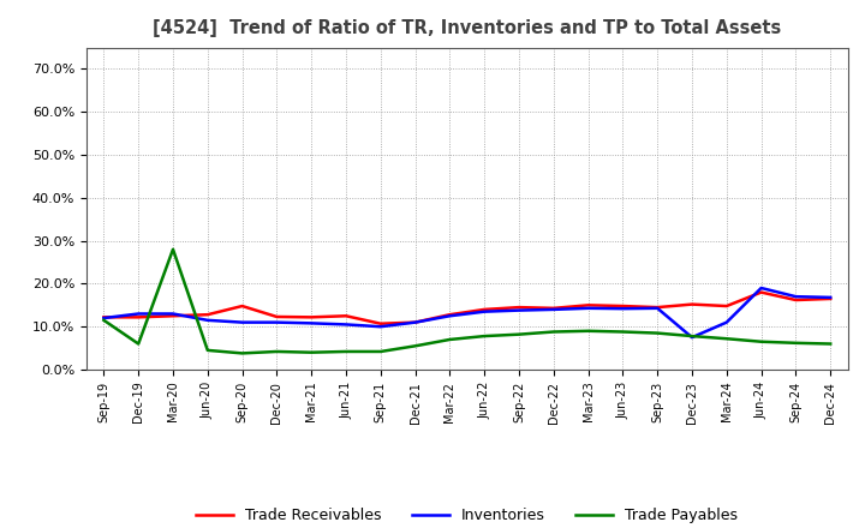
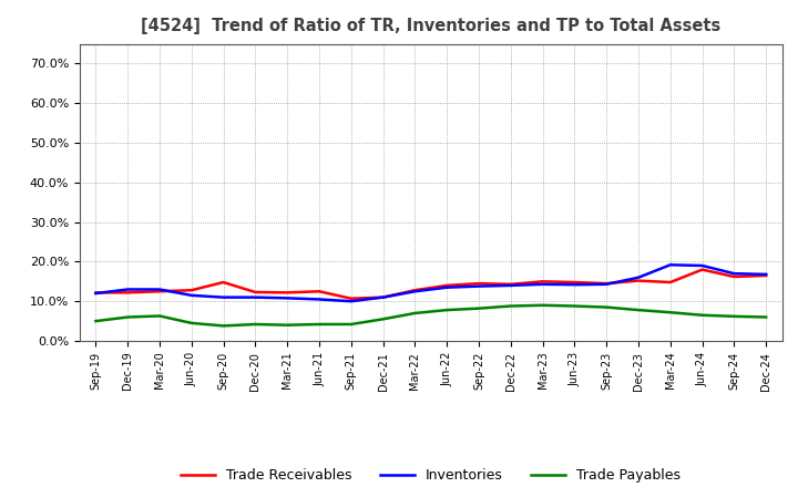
Trade Payables/Sep-19: 11.5% -> 5.0%
Trade Payables/Mar-20: 28.0% -> 6.3%
Inventories/Dec-23: 7.5% -> 16.0%
Inventories/Mar-24: 11.0% -> 19.2%
